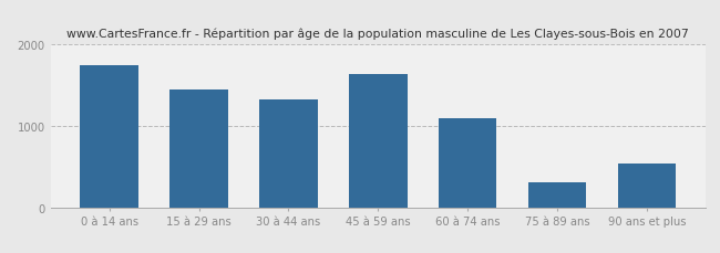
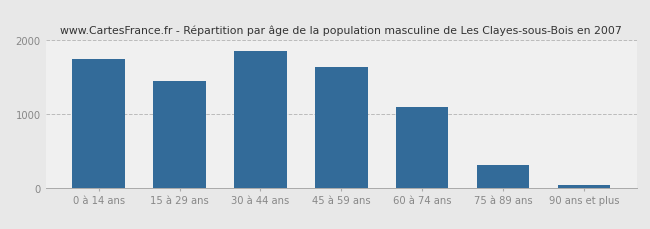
30 à 44 ans: 1320 -> 1850
90 ans et plus: 540 -> 40
